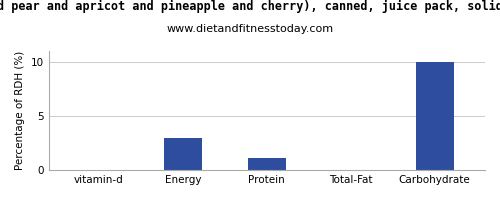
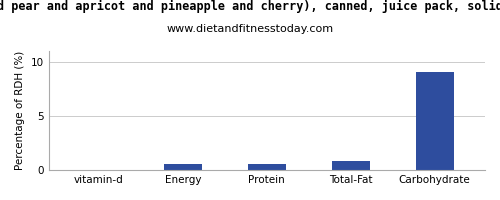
Energy: 3.0 -> 0.6
Protein: 1.1 -> 0.6
Total-Fat: 0.1 -> 0.8
Carbohydrate: 10.0 -> 9.1
